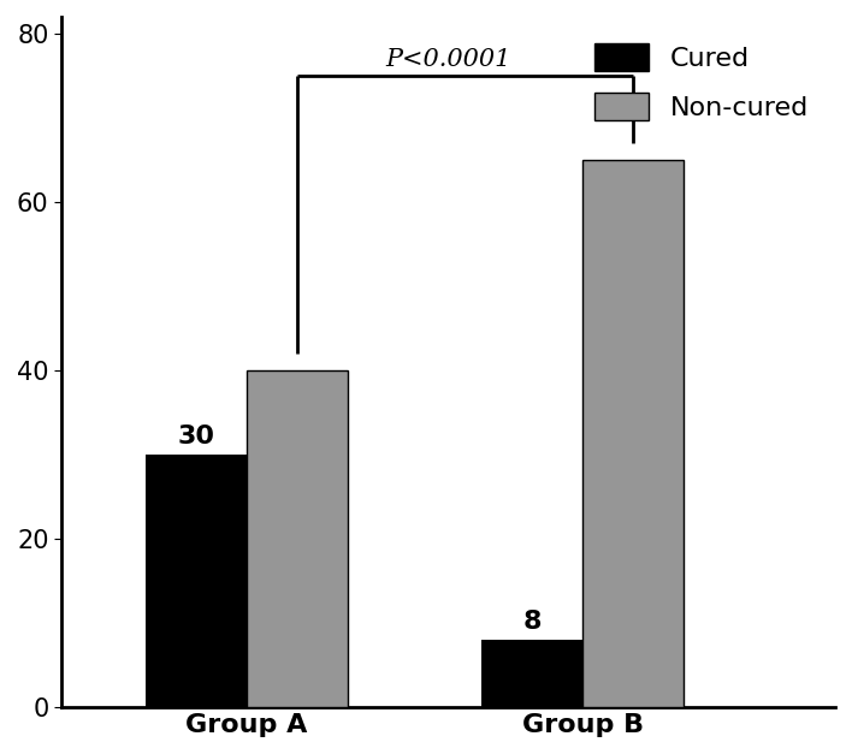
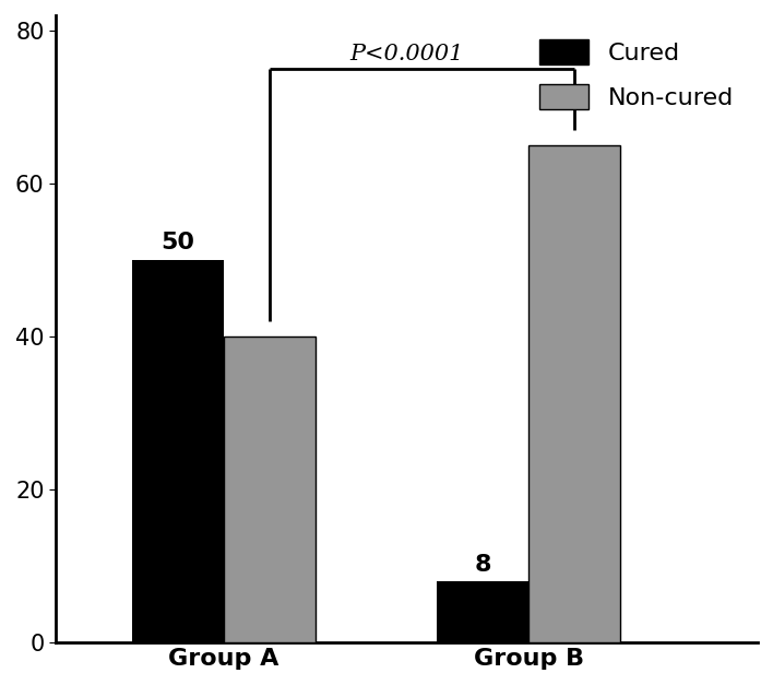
Cured/Group A: 30 -> 50
